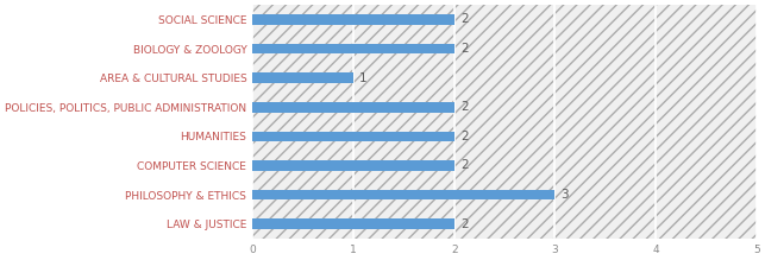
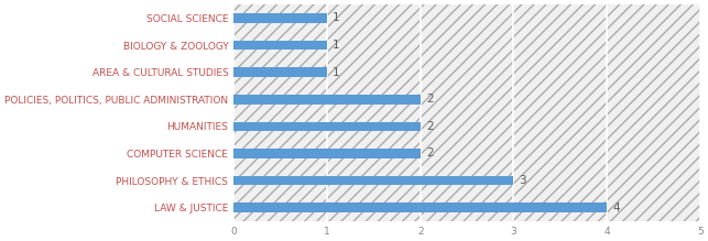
SOCIAL SCIENCE: 2 -> 1
BIOLOGY & ZOOLOGY: 2 -> 1
LAW & JUSTICE: 2 -> 4
